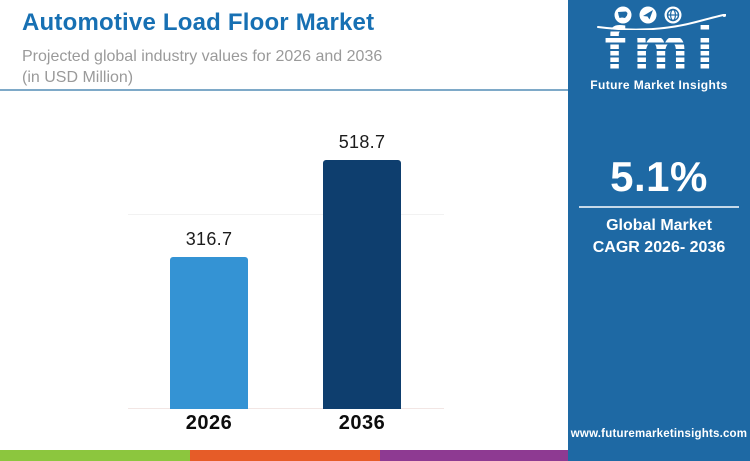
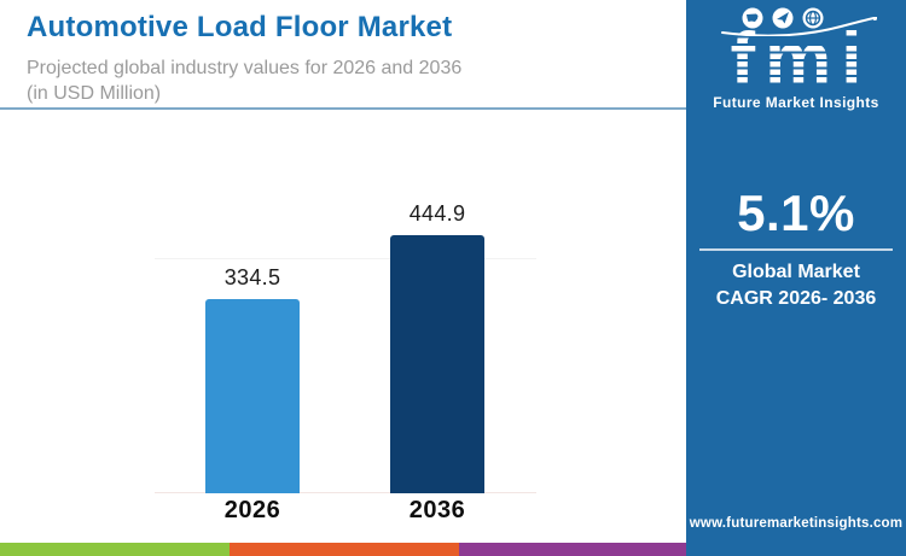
2026: 316.7 -> 334.5
2036: 518.7 -> 444.9
